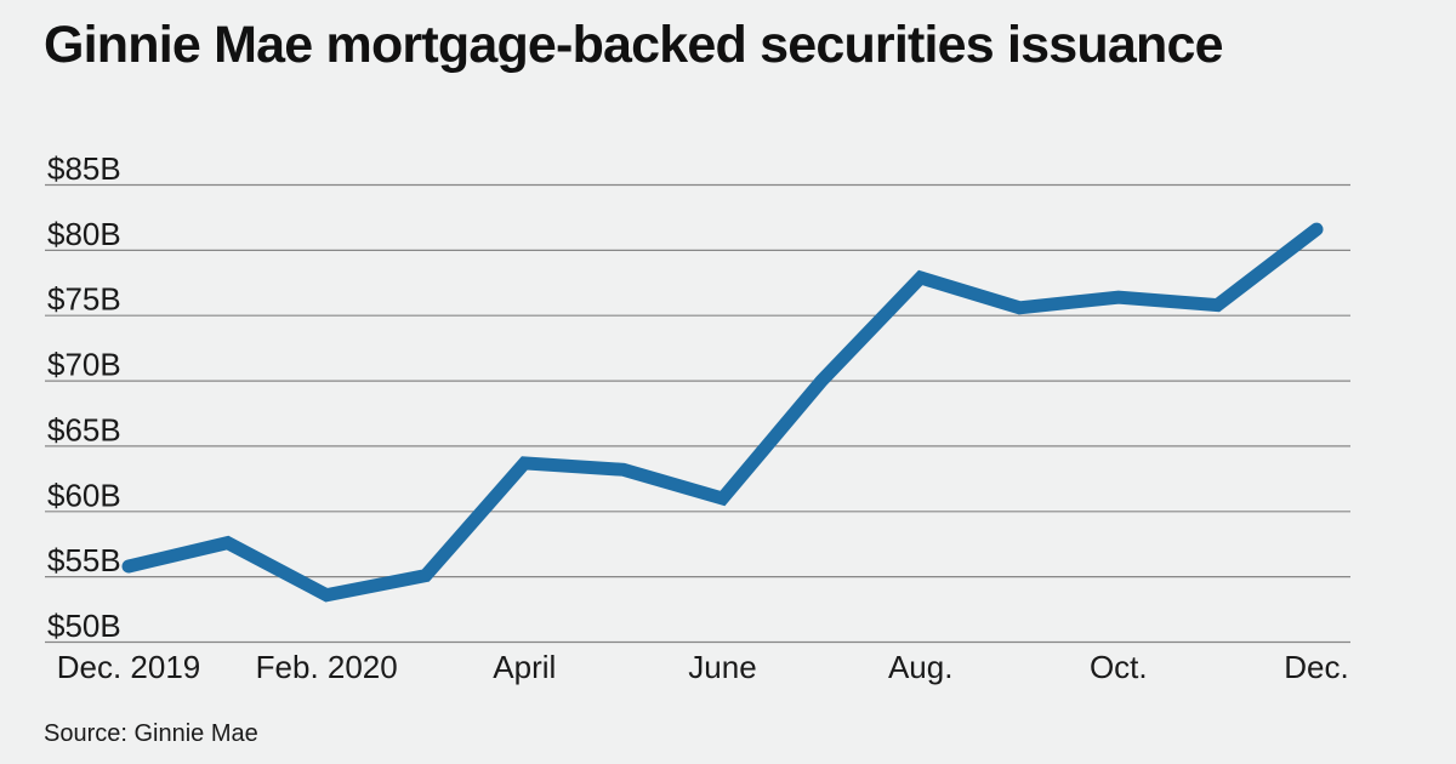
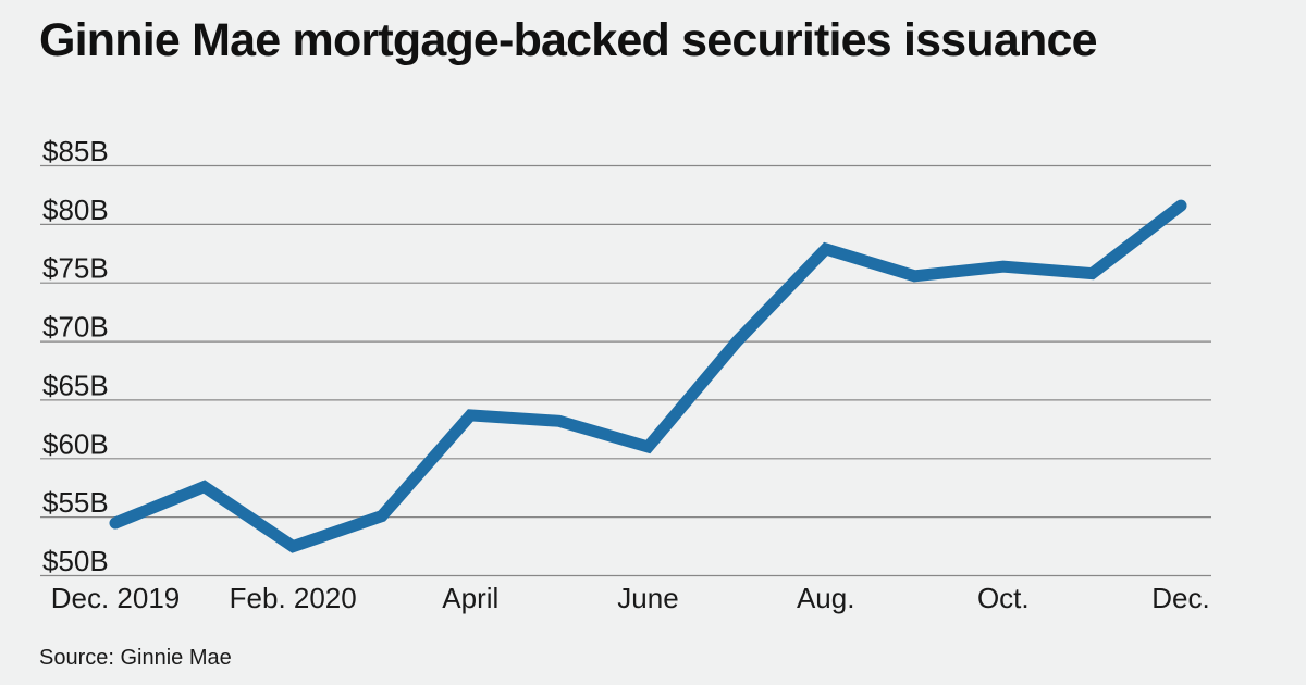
Dec. 2019: $55.8B -> $54.5B
Feb. 2020: $53.6B -> $52.5B
